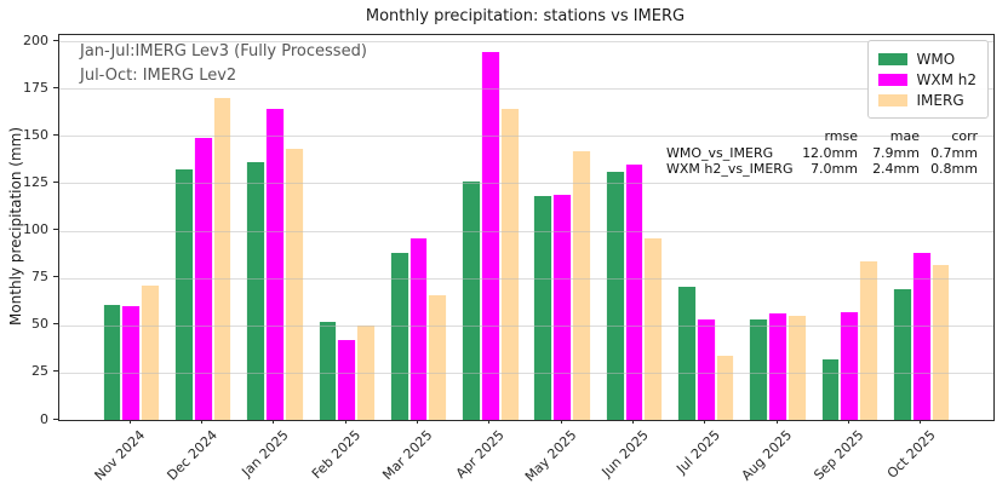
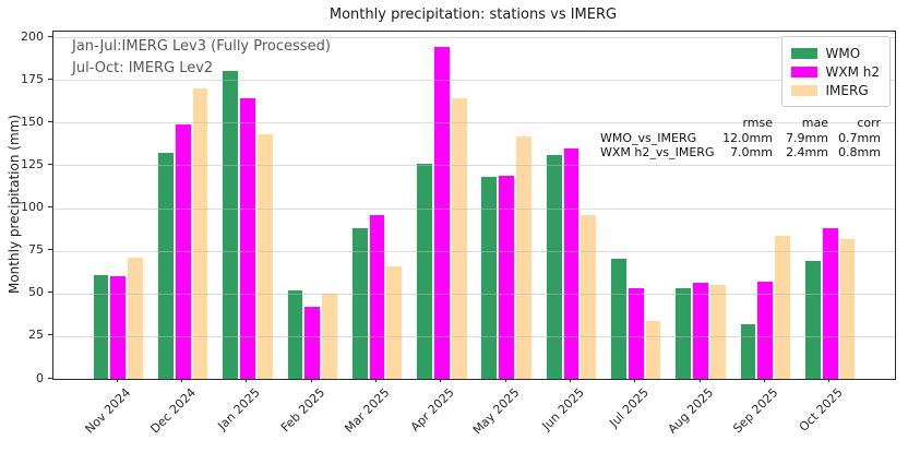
WMO/Jan 2025: 136 -> 180
